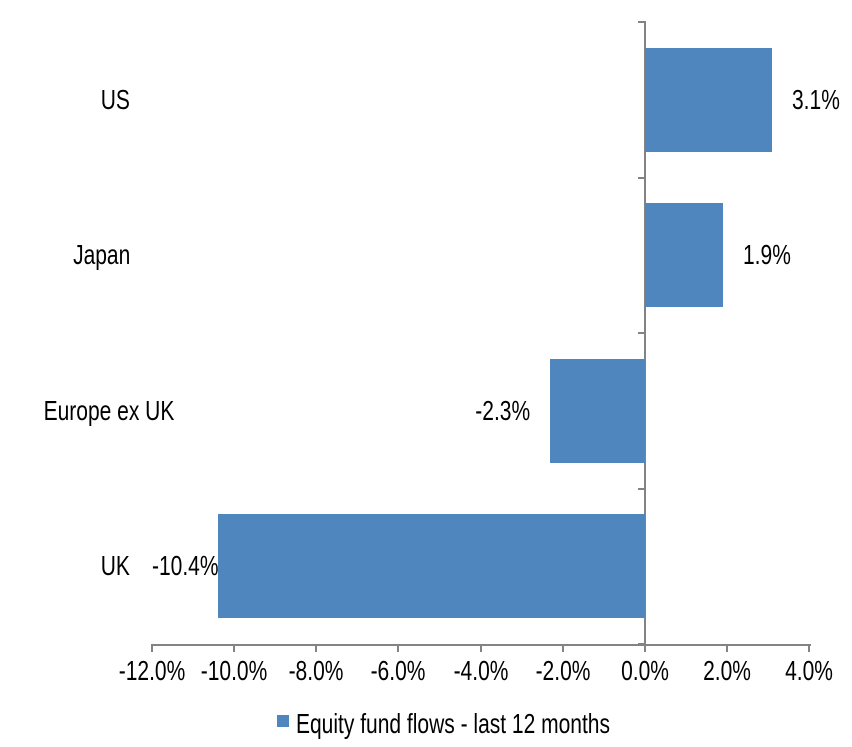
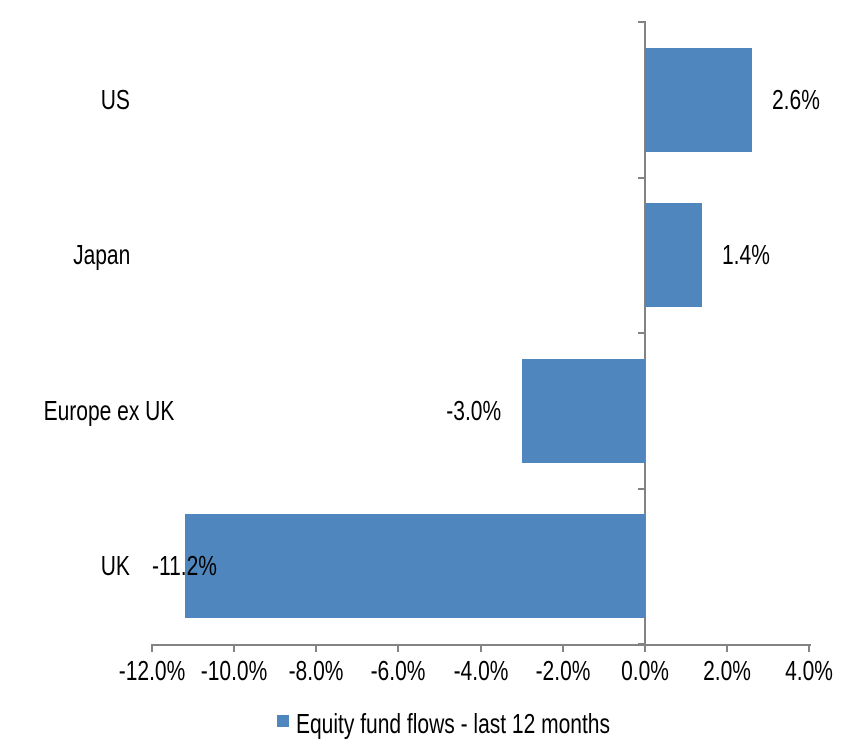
US: 3.1% -> 2.6%
Japan: 1.9% -> 1.4%
Europe ex UK: -2.3% -> -3.0%
UK: -10.4% -> -11.2%
